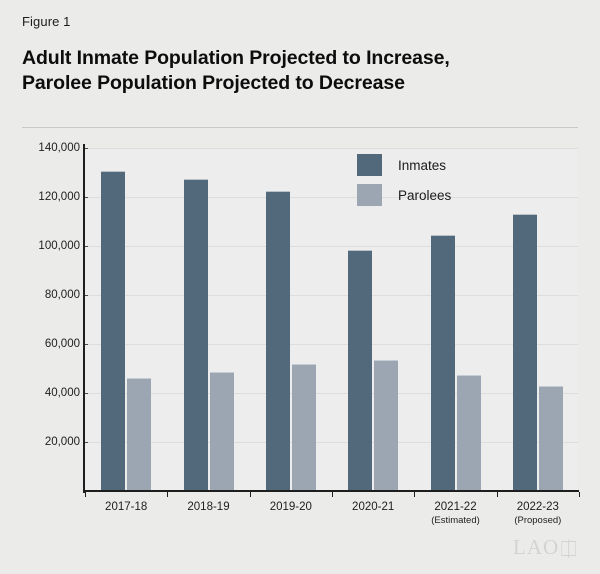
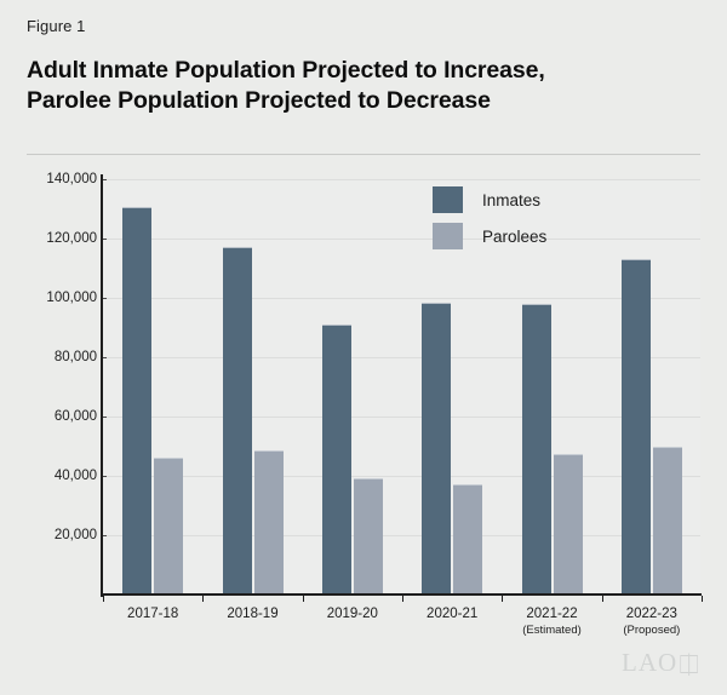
Inmates/2018-19: 128000 -> 117000
Inmates/2019-20: 122000 -> 91000
Parolees/2019-20: 52000 -> 39000
Parolees/2020-21: 54000 -> 37000
Inmates/2021-22: 104000 -> 98000
Parolees/2022-23: 43000 -> 50000
